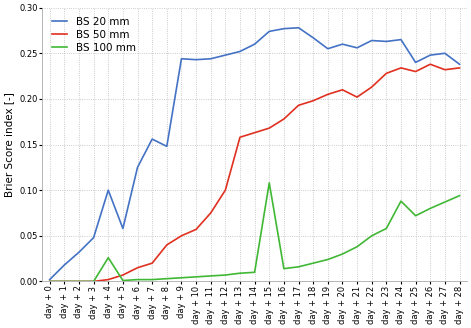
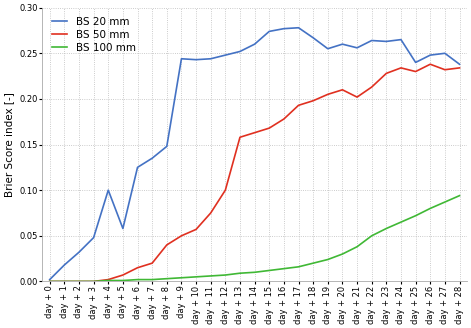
BS 100 mm/day + 4: 0.026 -> 0.001
BS 20 mm/day + 7: 0.156 -> 0.135
BS 100 mm/day + 15: 0.108 -> 0.012
BS 100 mm/day + 24: 0.088 -> 0.065
